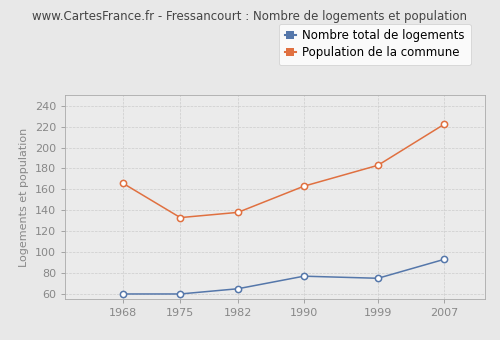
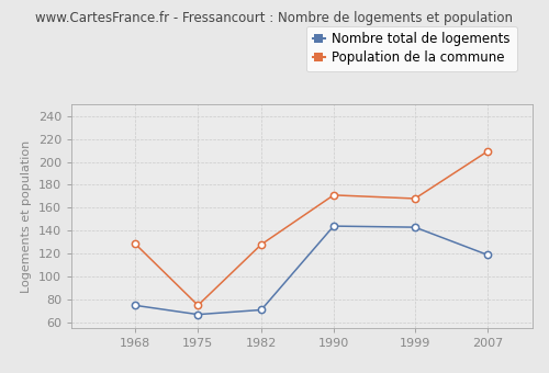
Nombre total de logements/1968: 60 -> 75
Population de la commune/1968: 166 -> 129
Nombre total de logements/1975: 60 -> 67
Population de la commune/1975: 133 -> 75
Nombre total de logements/1982: 65 -> 71
Population de la commune/1982: 138 -> 128
Nombre total de logements/1990: 77 -> 144
Population de la commune/1990: 163 -> 171
Nombre total de logements/1999: 75 -> 143
Population de la commune/1999: 183 -> 168
Nombre total de logements/2007: 93 -> 119
Population de la commune/2007: 222 -> 209
